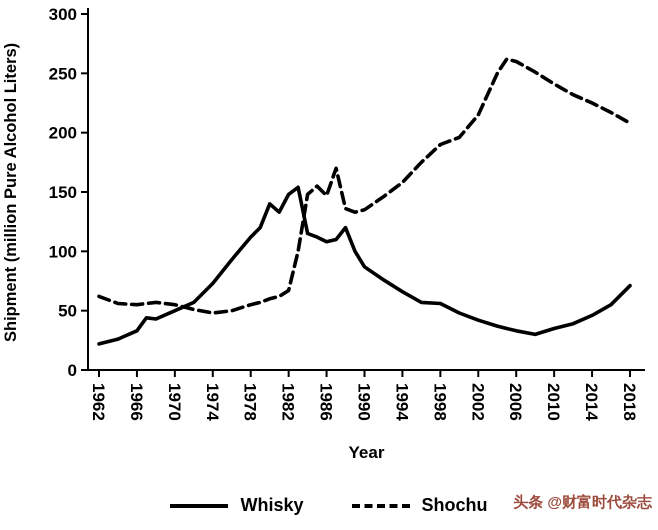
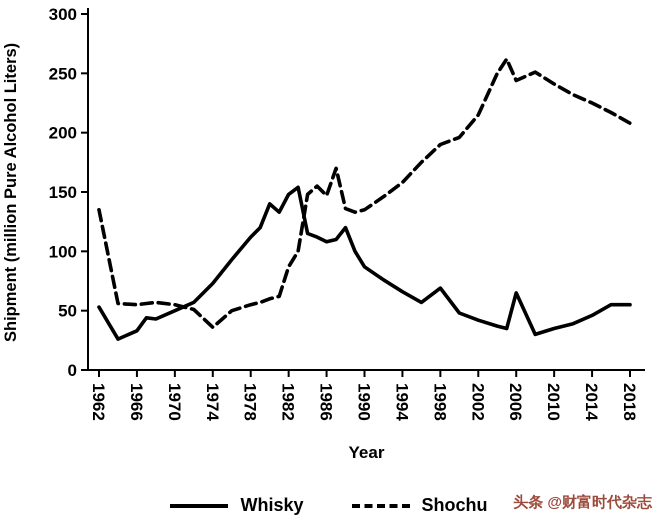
Whisky/1962: 22 -> 53
Shochu/1962: 62 -> 135
Shochu/1974: 48 -> 36
Shochu/1982: 67 -> 87
Whisky/1998: 56 -> 69
Whisky/2006: 33 -> 65
Shochu/2006: 260 -> 244
Whisky/2018: 71 -> 55
